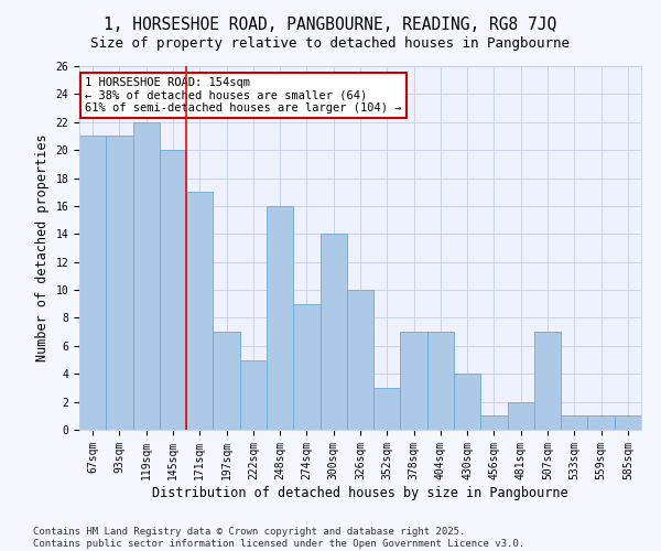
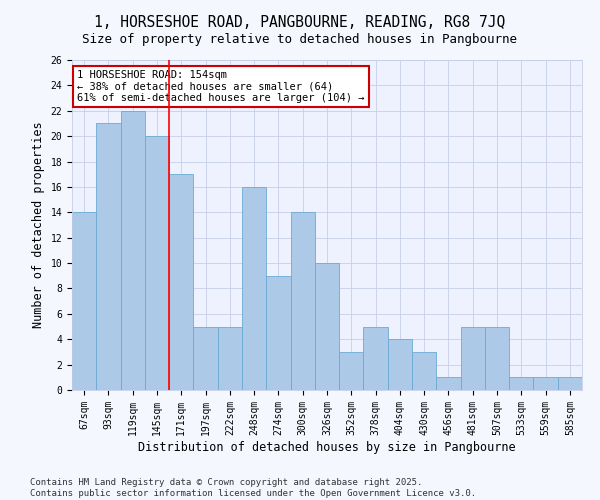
67sqm: 21 -> 14
197sqm: 7 -> 5
378sqm: 7 -> 5
404sqm: 7 -> 4
430sqm: 4 -> 3
481sqm: 2 -> 5
507sqm: 7 -> 5
